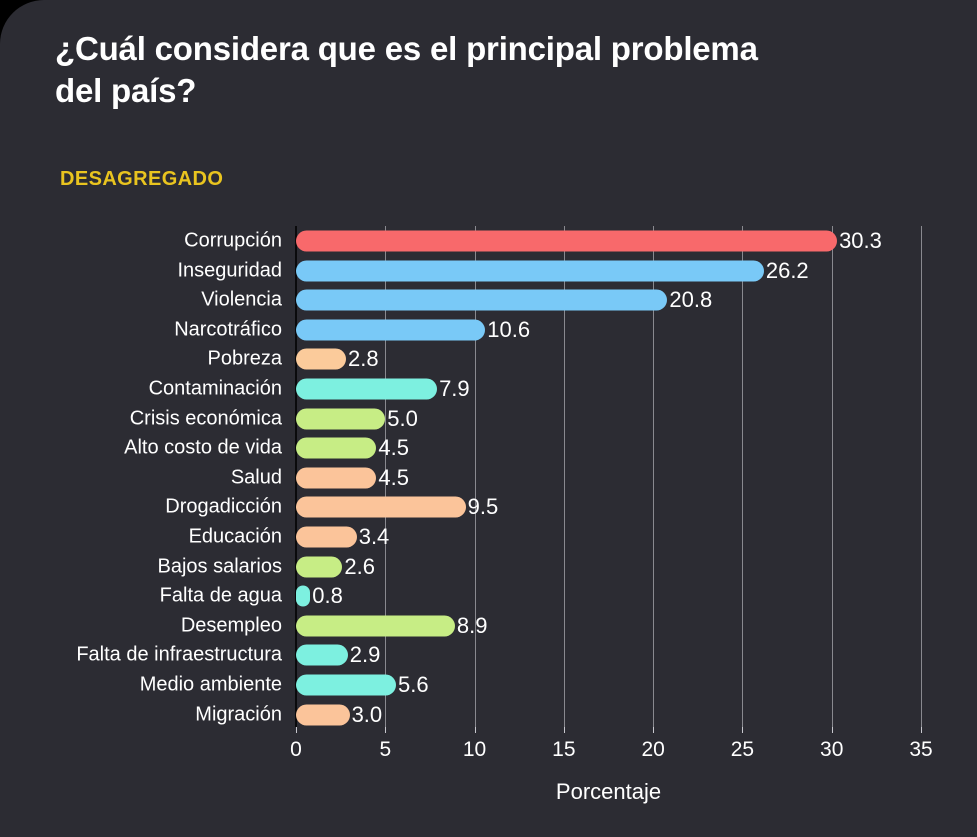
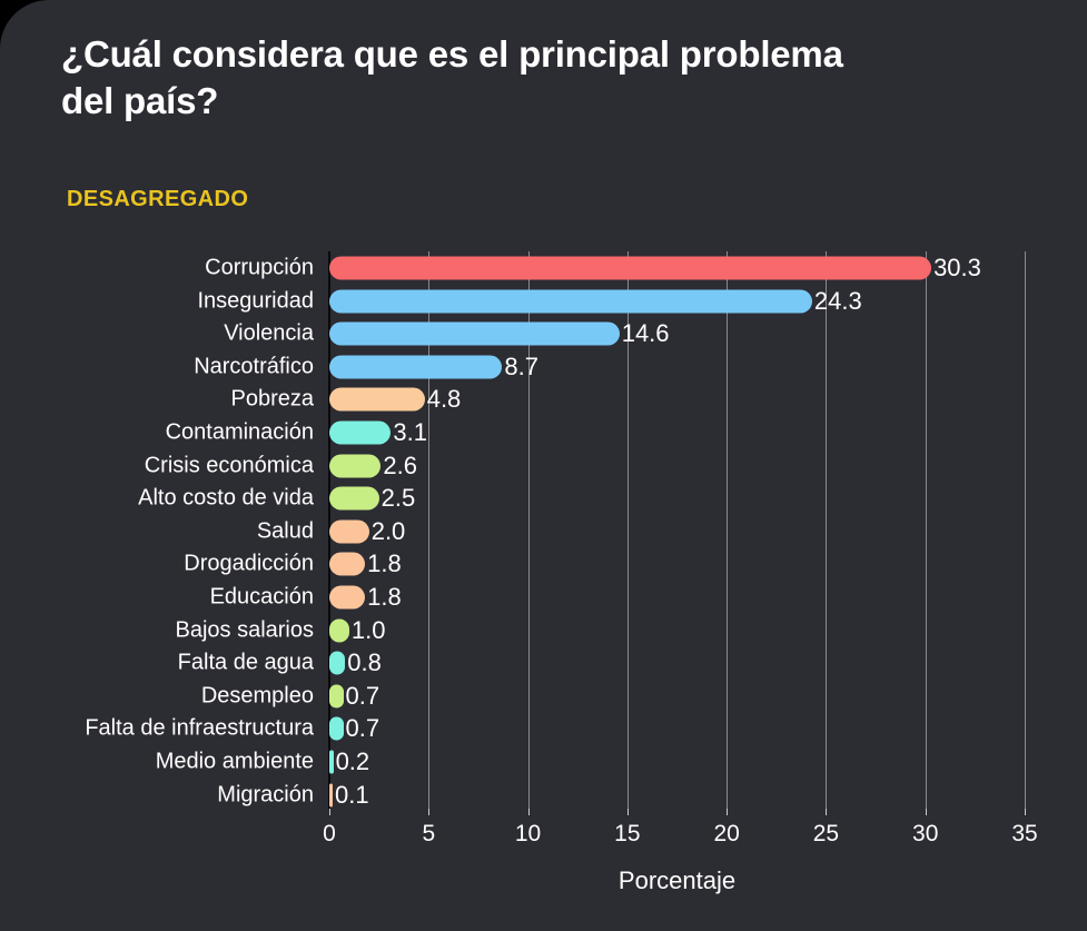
Inseguridad: 26.2 -> 24.3
Violencia: 20.8 -> 14.6
Narcotráfico: 10.6 -> 8.7
Pobreza: 2.8 -> 4.8
Contaminación: 7.9 -> 3.1
Crisis económica: 5.0 -> 2.6
Alto costo de vida: 4.5 -> 2.5
Salud: 4.5 -> 2.0
Drogadicción: 9.5 -> 1.8
Educación: 3.4 -> 1.8
Bajos salarios: 2.6 -> 1.0
Desempleo: 8.9 -> 0.7
Falta de infraestructura: 2.9 -> 0.7
Medio ambiente: 5.6 -> 0.2
Migración: 3.0 -> 0.1
